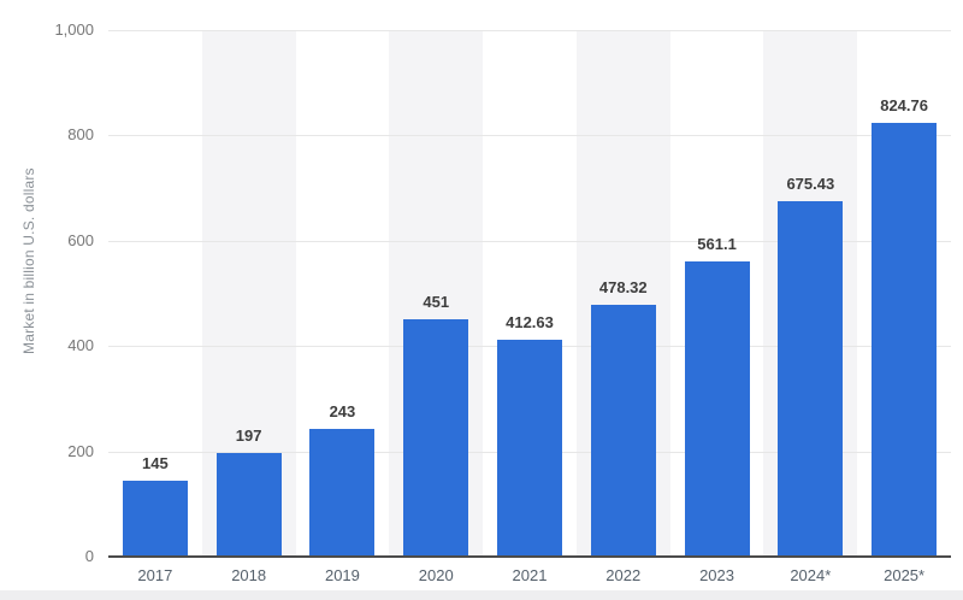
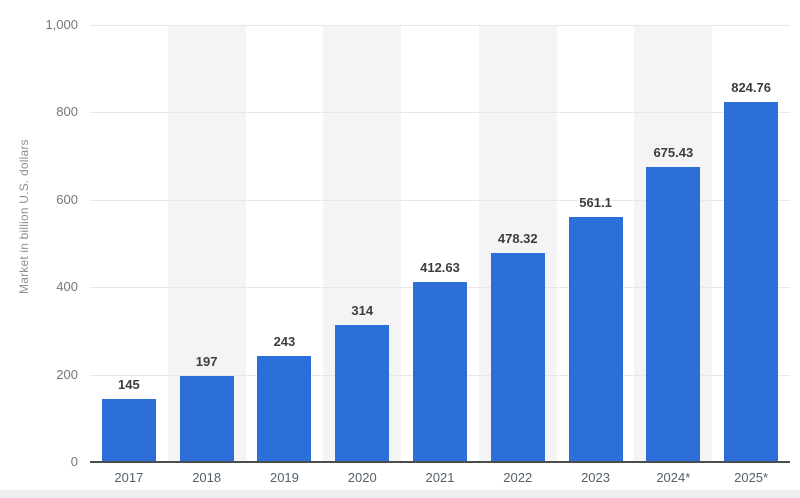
2020: 451 -> 314
